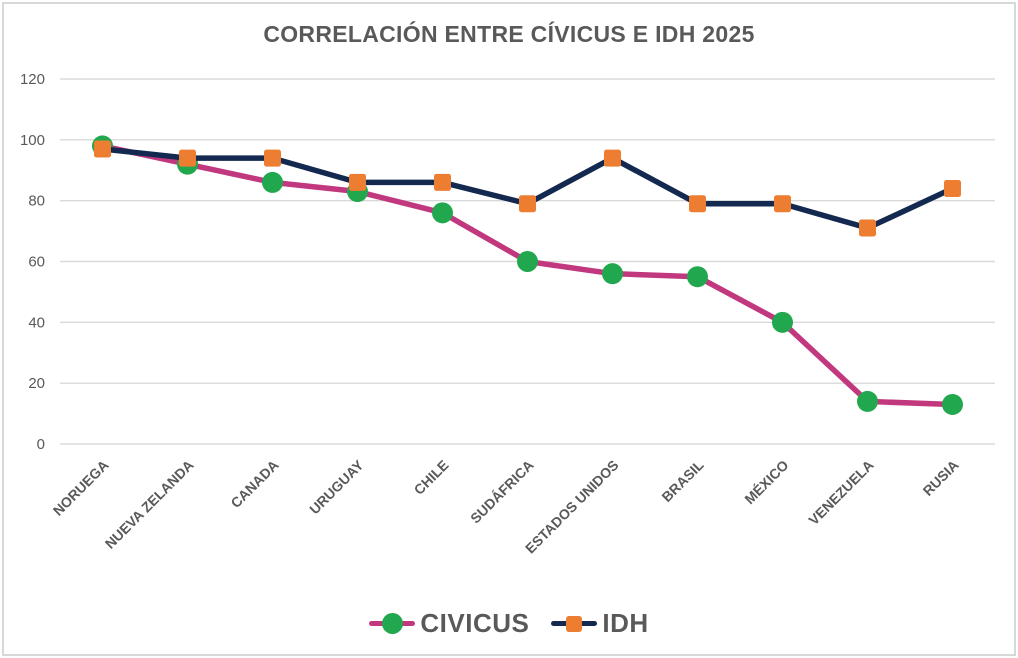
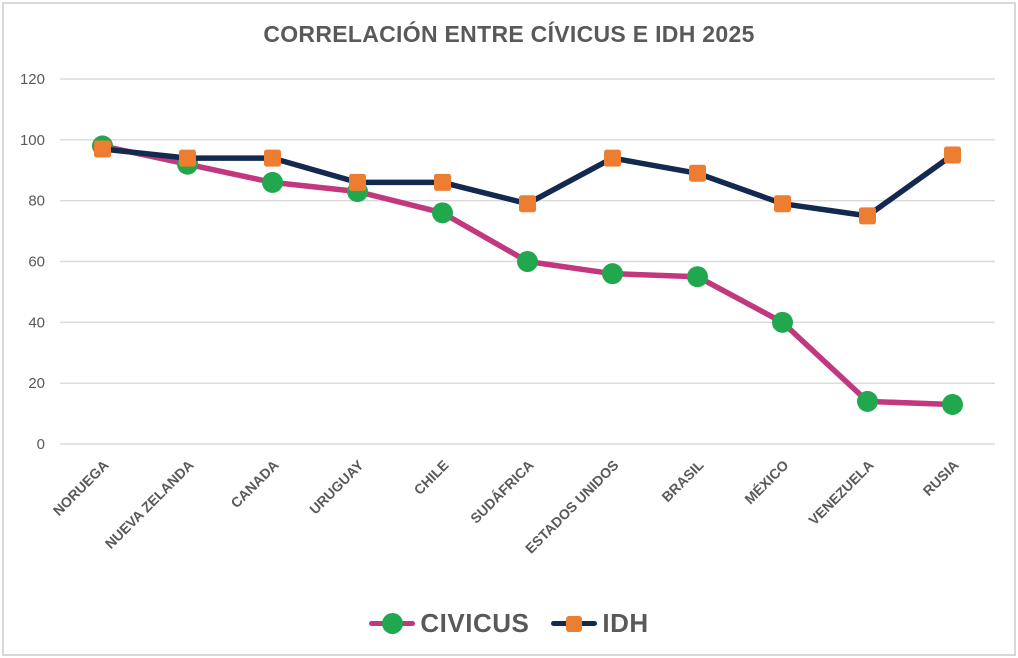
IDH/BRASIL: 79 -> 89
IDH/VENEZUELA: 71 -> 75
IDH/RUSIA: 84 -> 95
